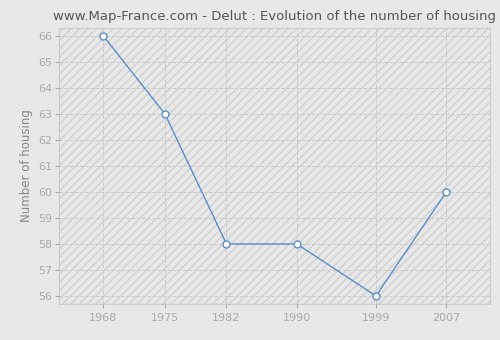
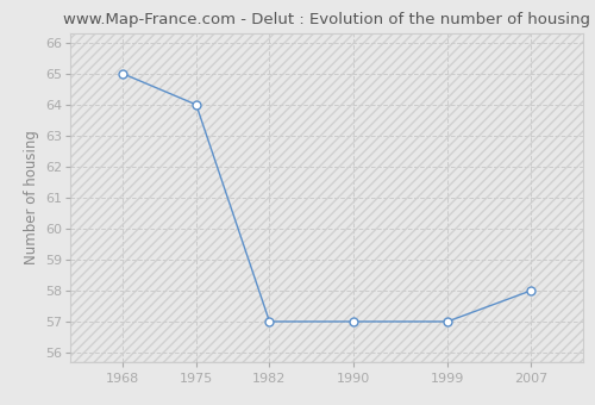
1968: 66 -> 65
1975: 63 -> 64
1982: 58 -> 57
1990: 58 -> 57
1999: 56 -> 57
2007: 60 -> 58
